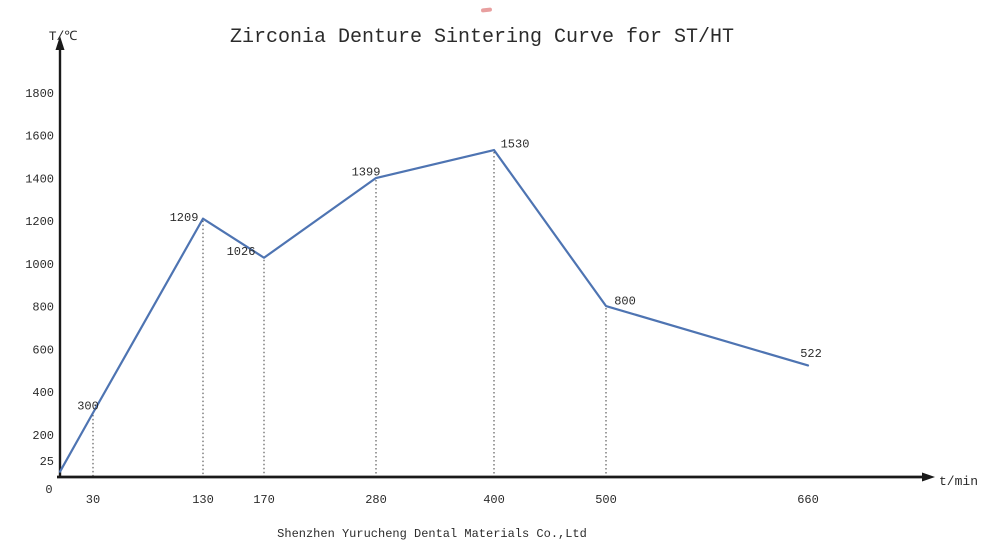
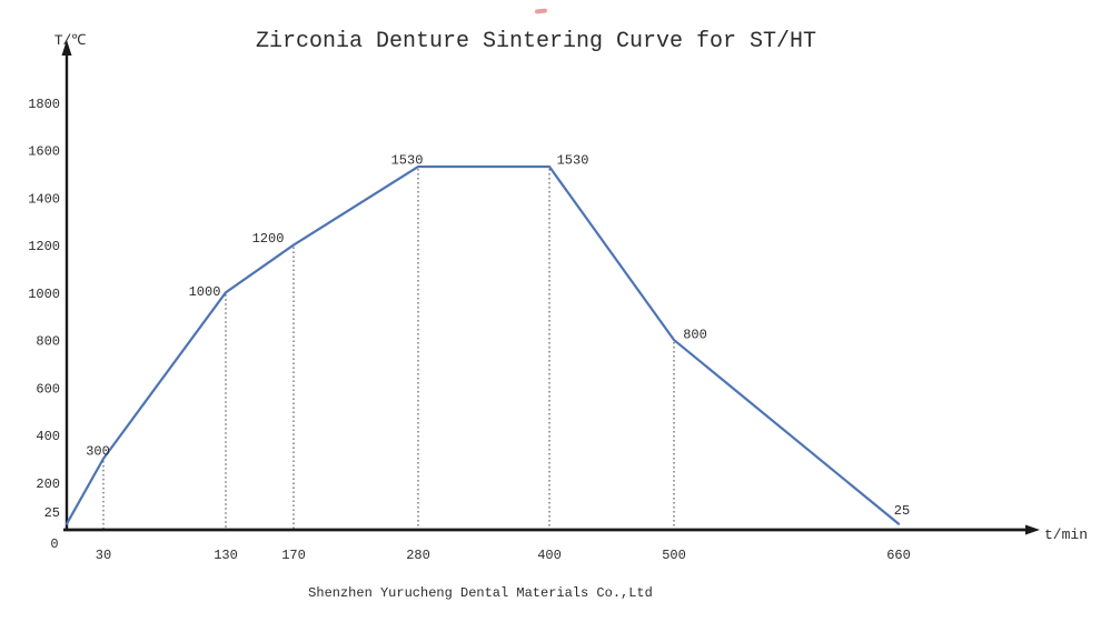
130: 1209 -> 1000
170: 1026 -> 1200
280: 1399 -> 1530
660: 522 -> 25
